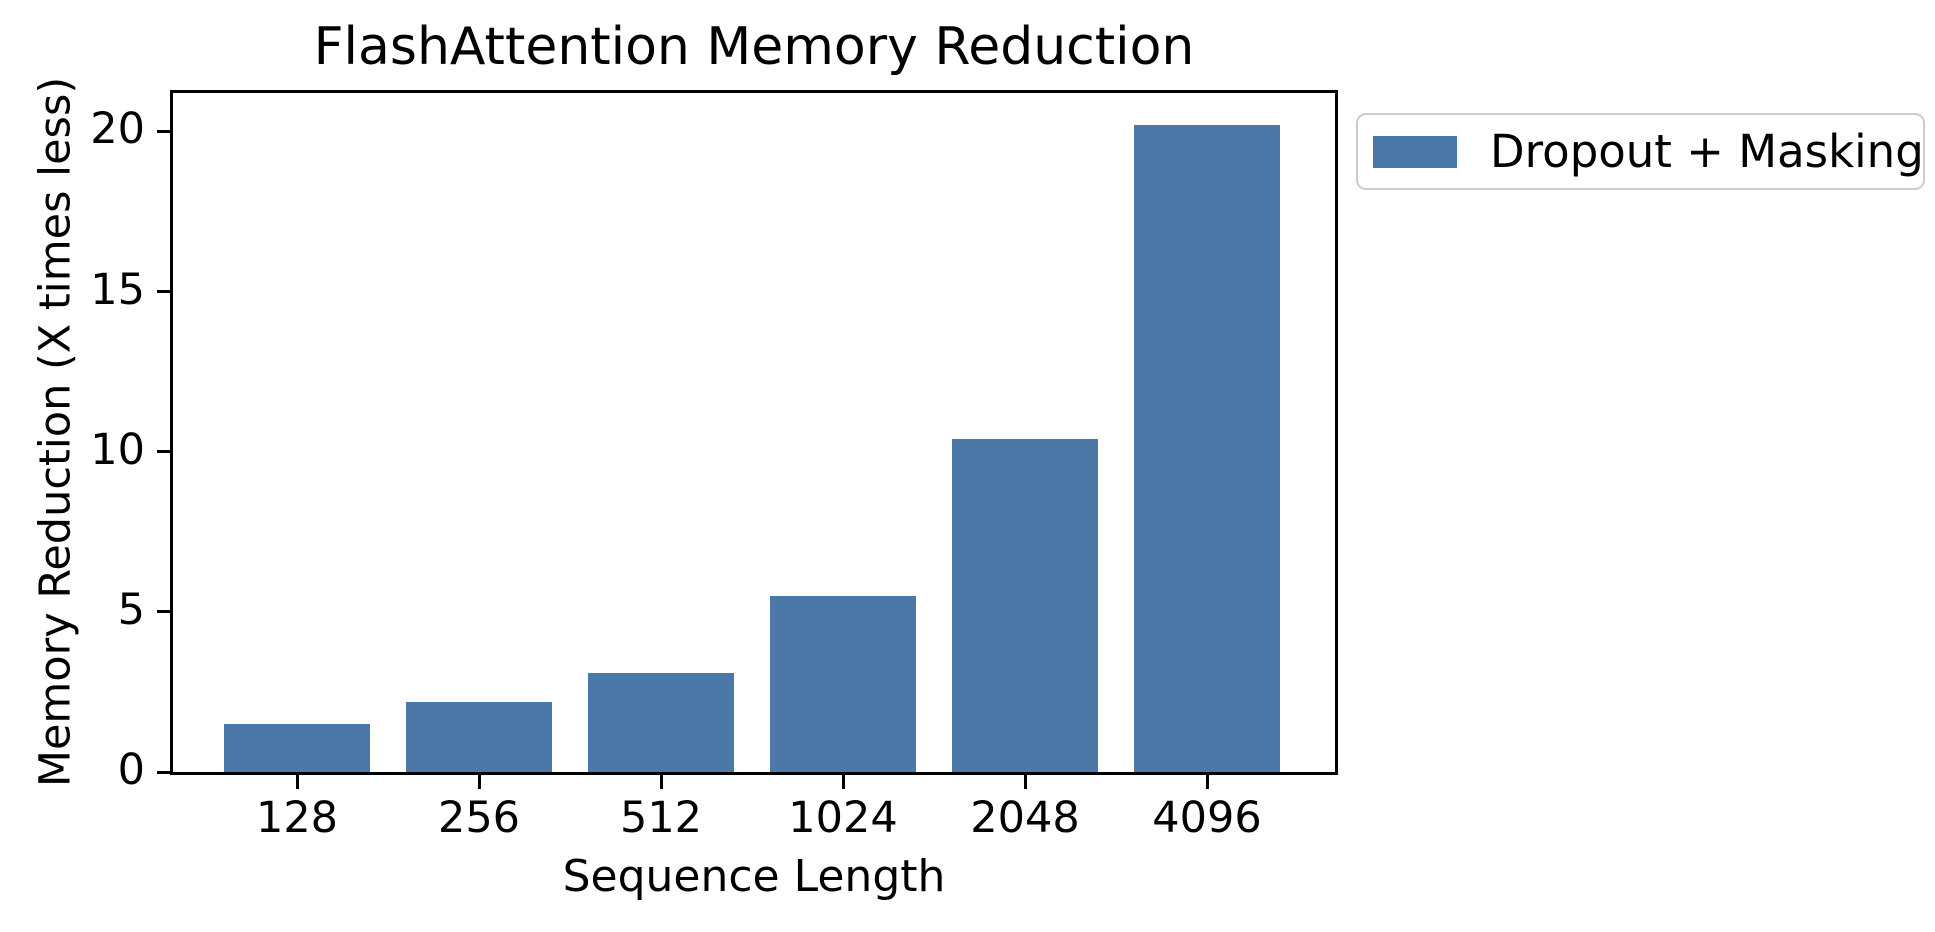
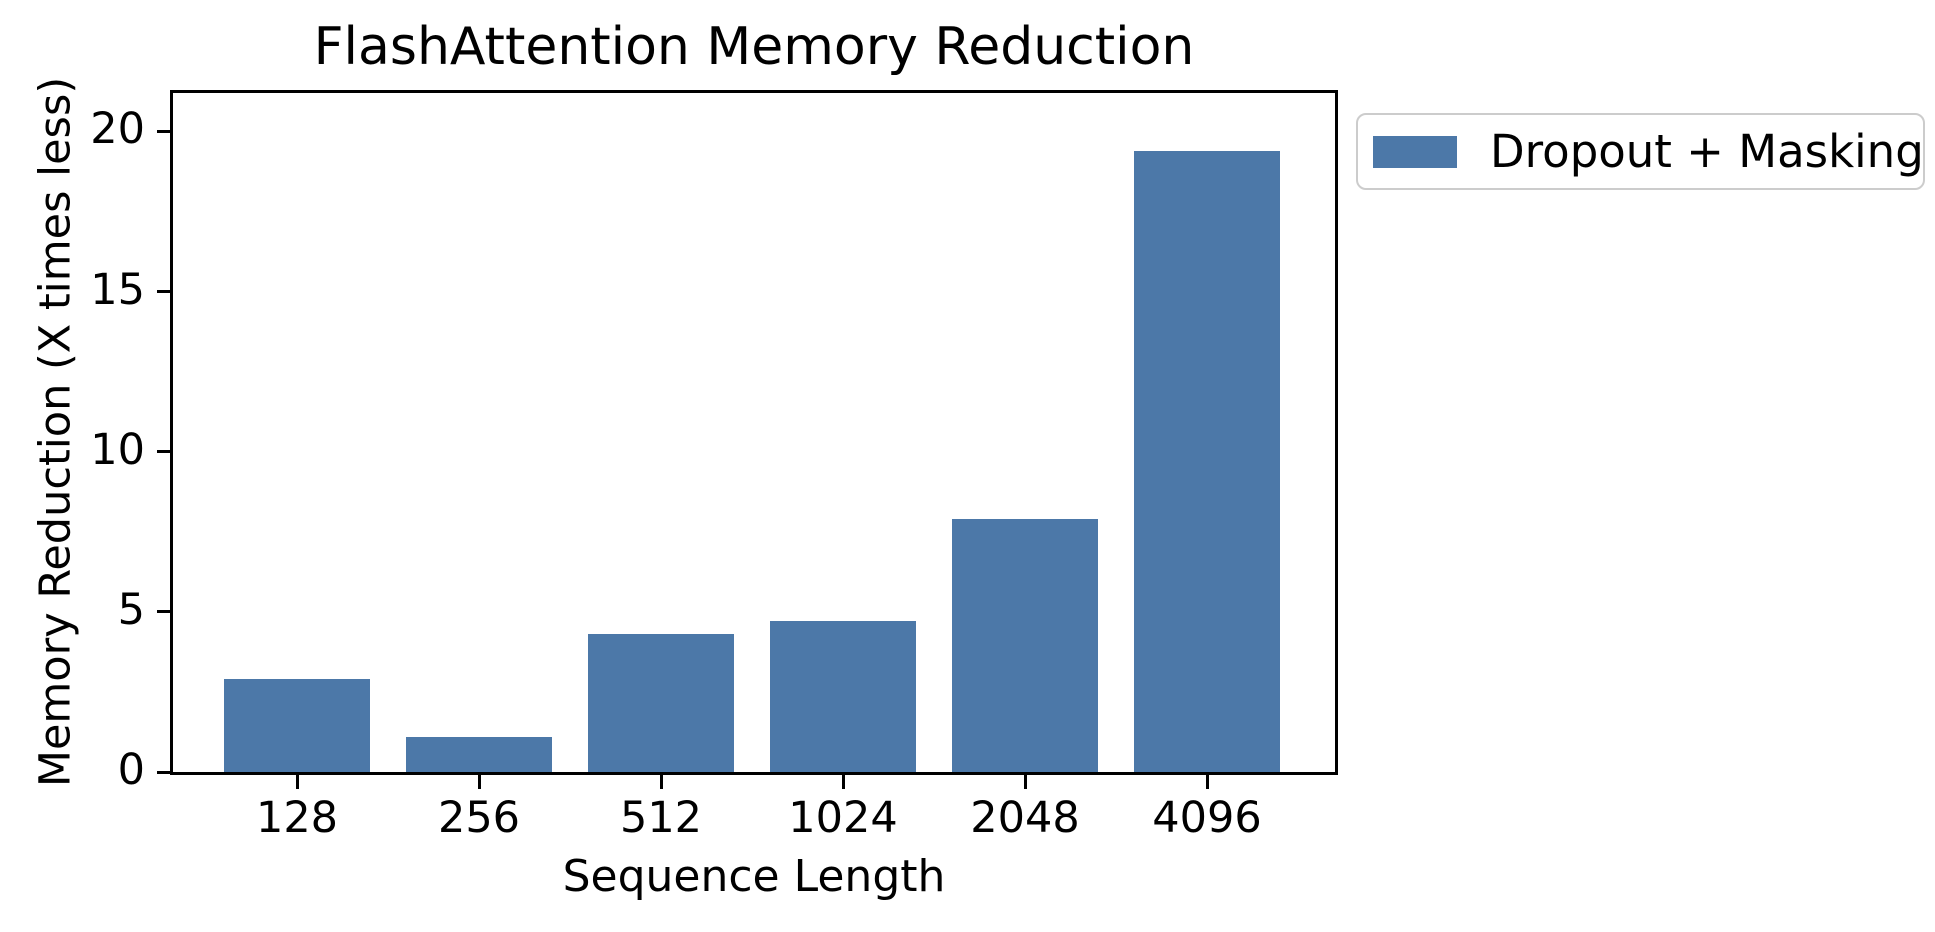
128: 1.5 -> 2.9
256: 2.2 -> 1.1
512: 3.1 -> 4.3
1024: 5.5 -> 4.7
2048: 10.4 -> 7.9
4096: 20.2 -> 19.4
